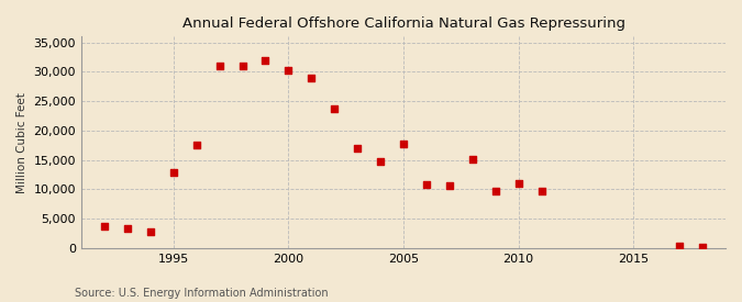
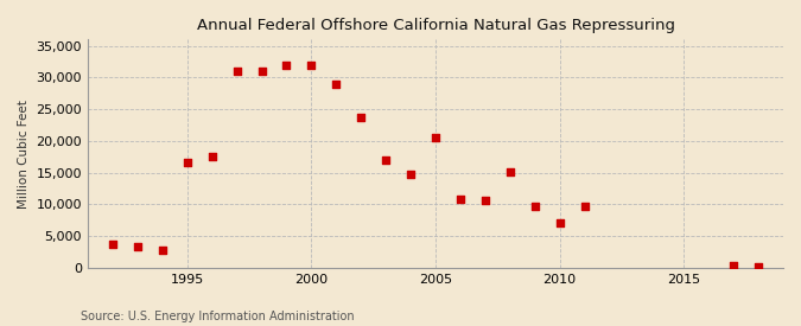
1995: 12,900 -> 16,600
2000: 30,300 -> 32,000
2005: 17,700 -> 20,600
2010: 11,000 -> 7,000
